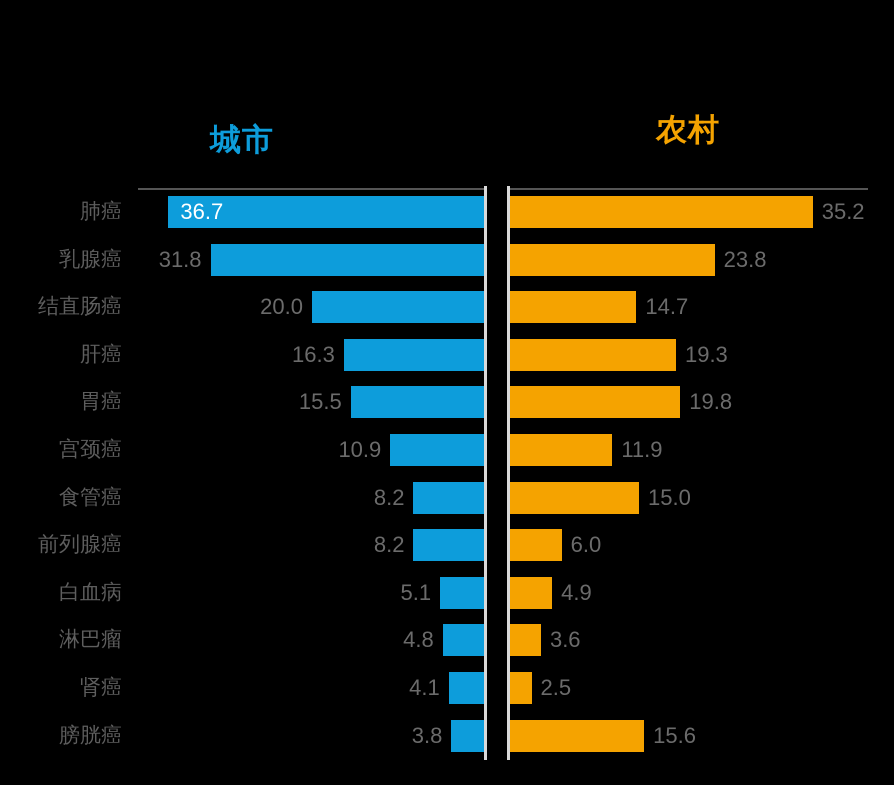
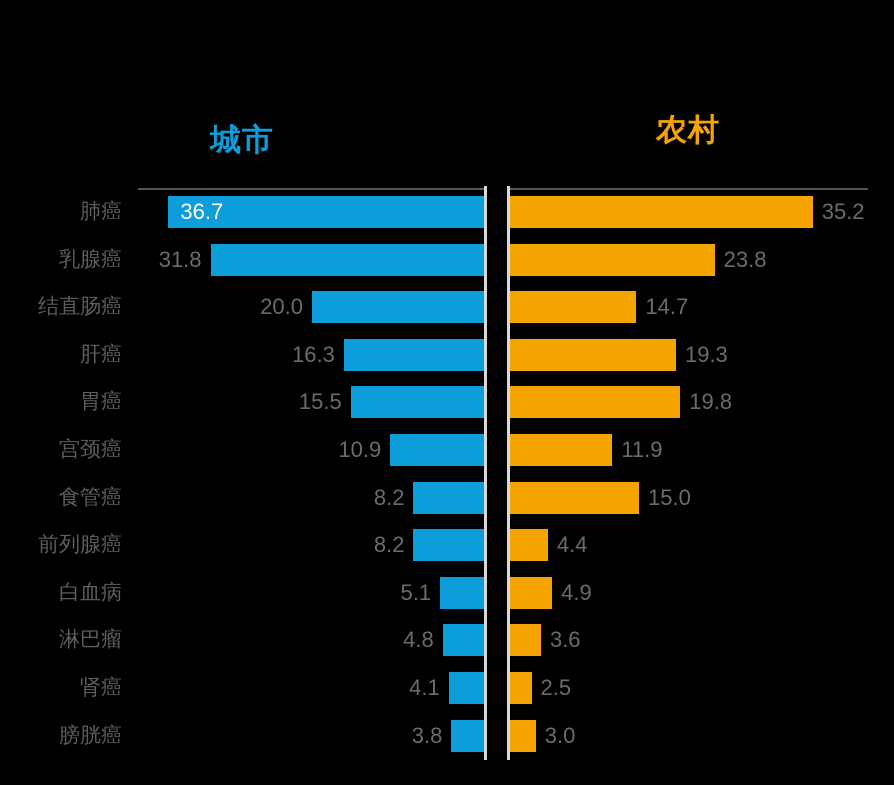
农村/前列腺癌: 6.0 -> 4.4
农村/膀胱癌: 15.6 -> 3.0
